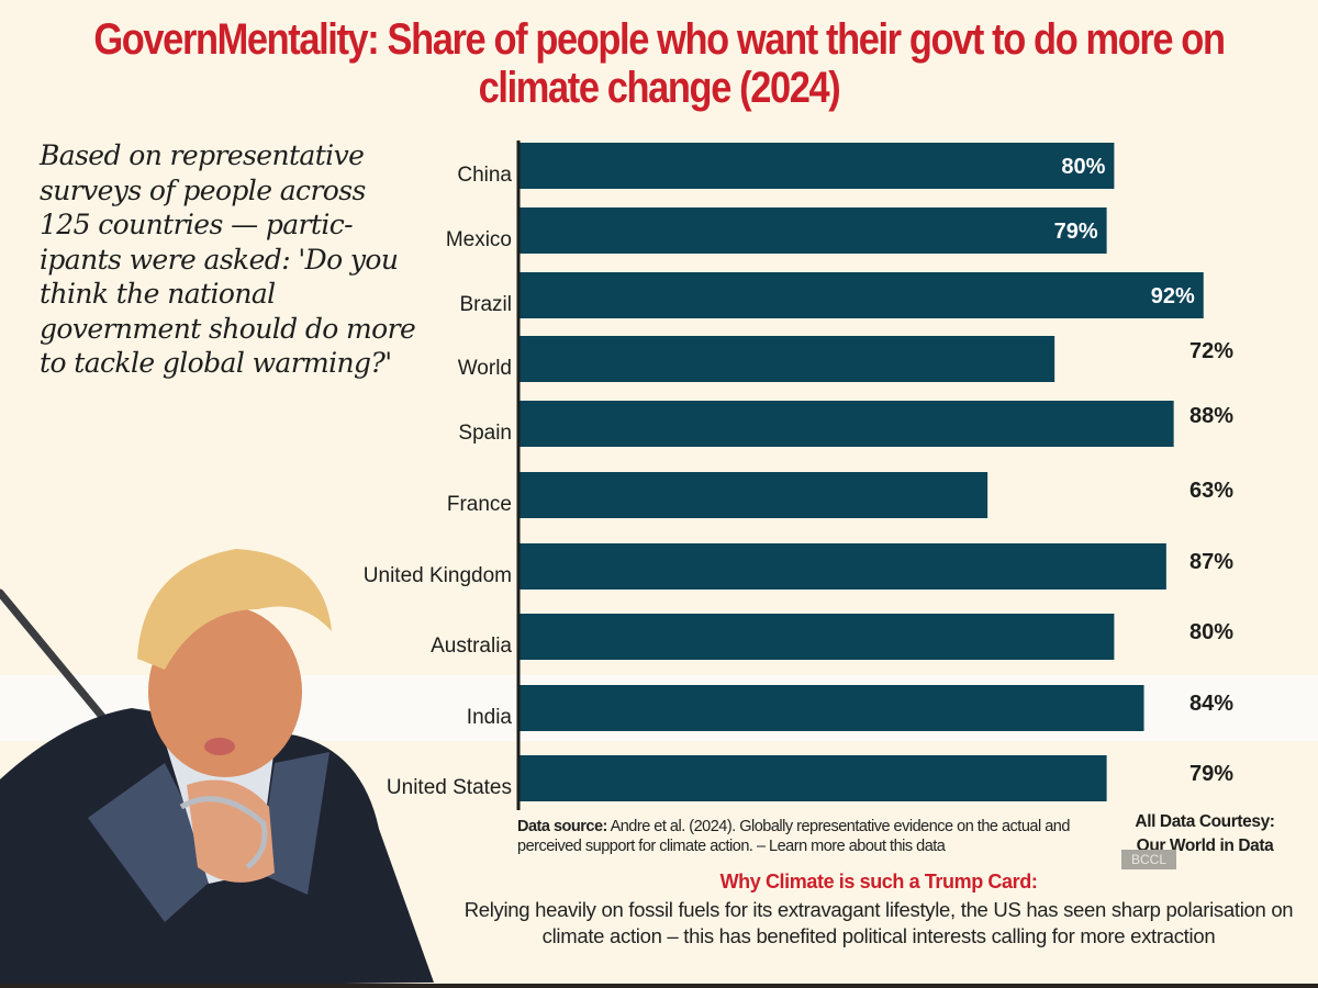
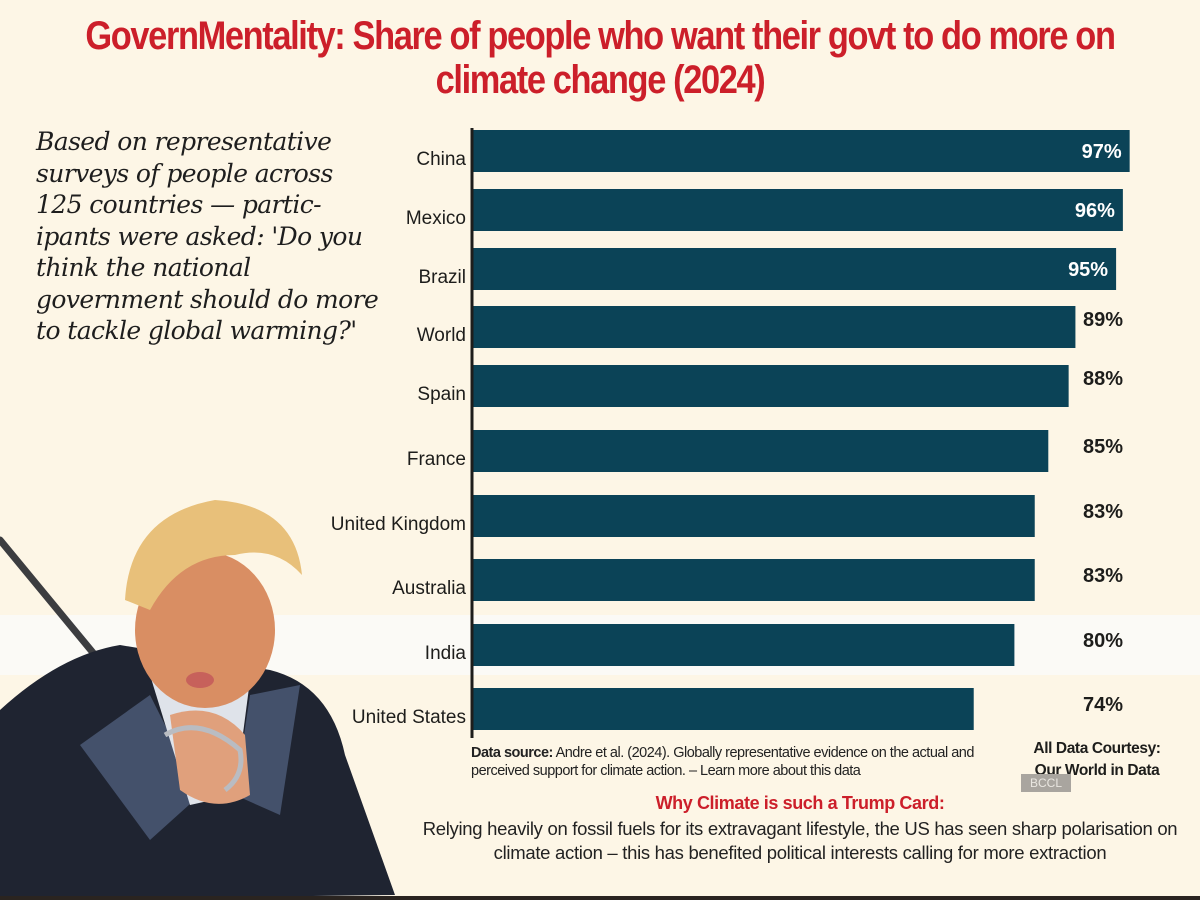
China: 80% -> 97%
Mexico: 79% -> 96%
Brazil: 92% -> 95%
World: 72% -> 89%
France: 63% -> 85%
United Kingdom: 87% -> 83%
Australia: 80% -> 83%
India: 84% -> 80%
United States: 79% -> 74%
